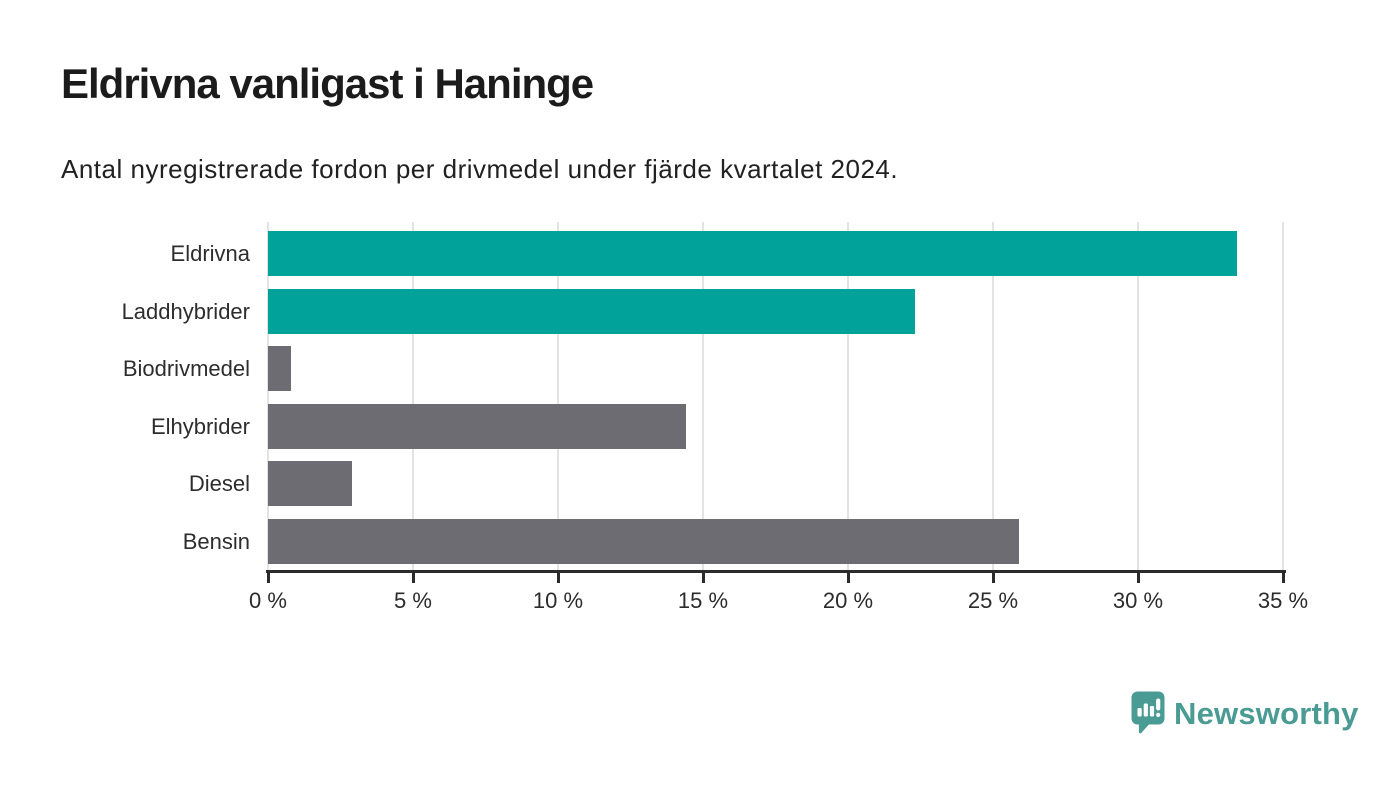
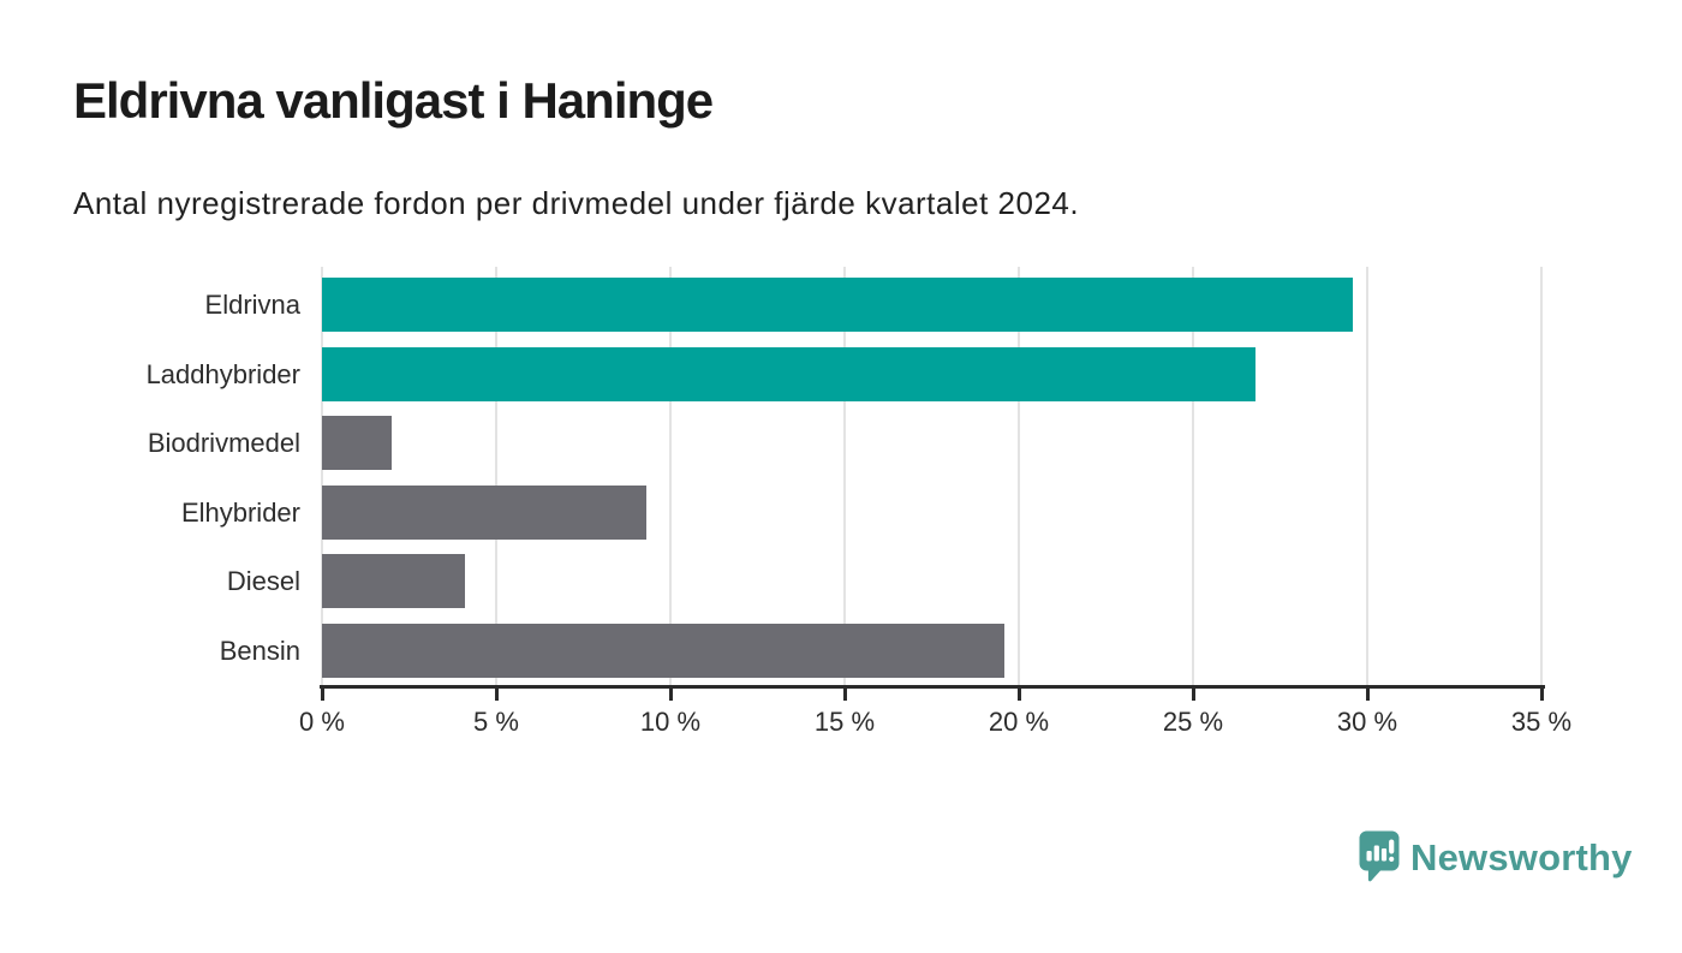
Eldrivna: 33.4% -> 29.6%
Laddhybrider: 22.3% -> 26.8%
Biodrivmedel: 0.8% -> 2.0%
Elhybrider: 14.4% -> 9.3%
Diesel: 2.9% -> 4.1%
Bensin: 25.9% -> 19.6%
